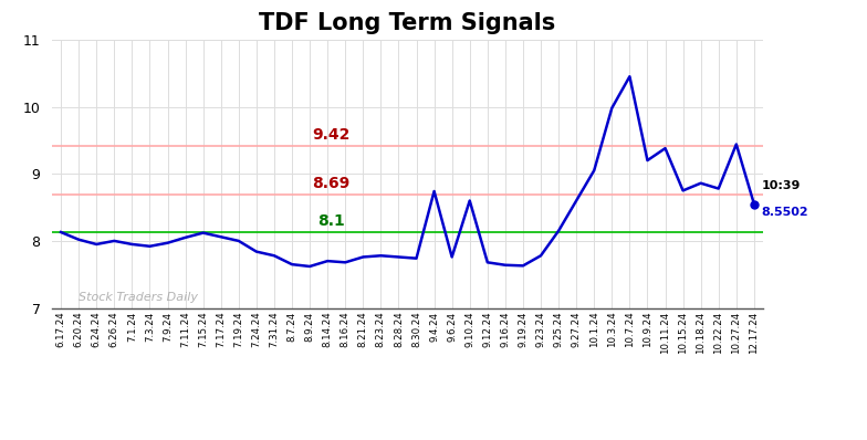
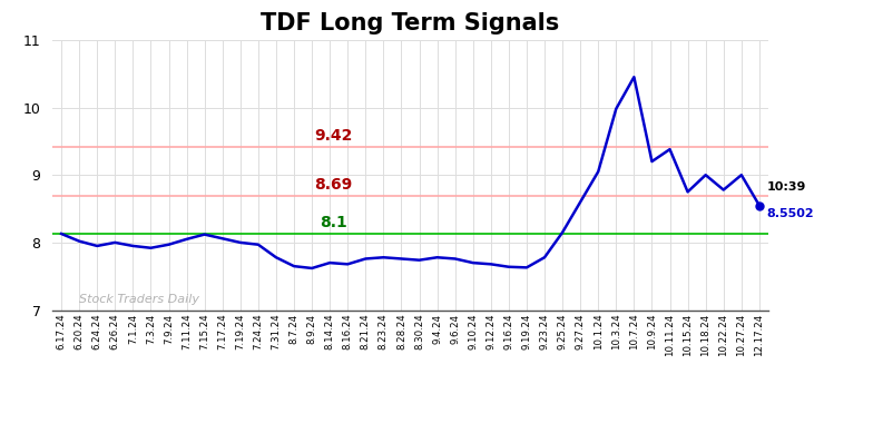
7.24.24: 7.84 -> 7.97
9.4.24: 8.74 -> 7.78
9.10.24: 8.60 -> 7.70
10.18.24: 8.86 -> 9.00
10.27.24: 9.44 -> 9.00
